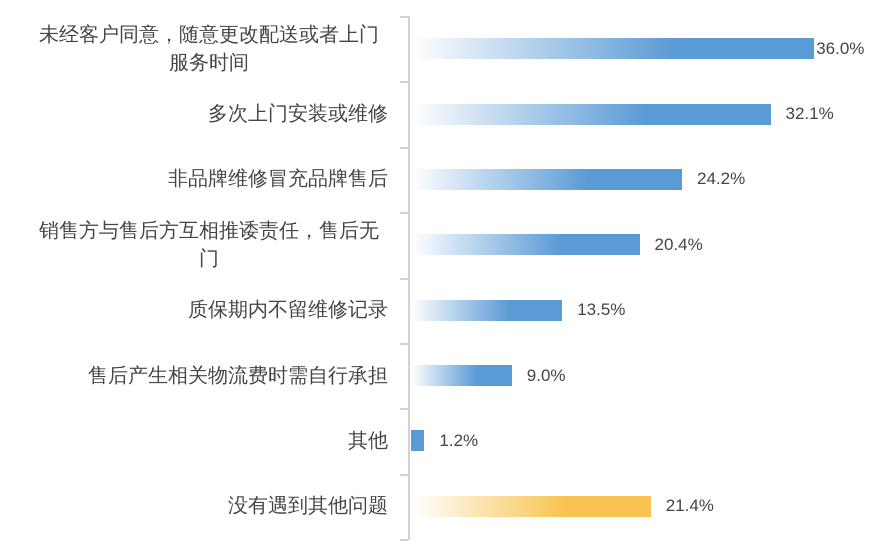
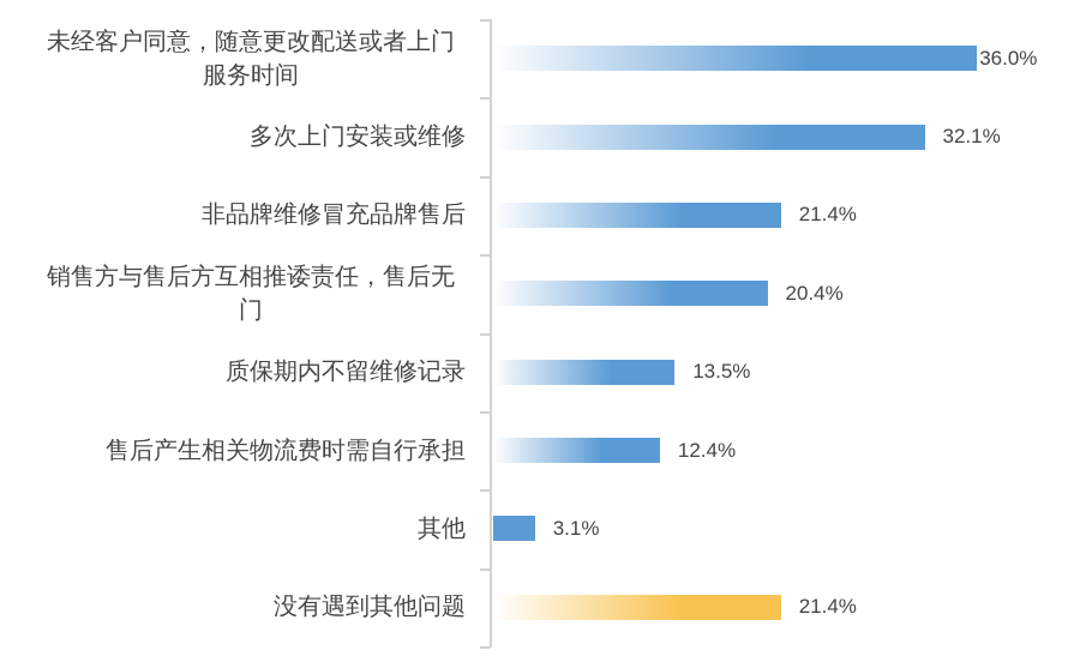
非品牌维修冒充品牌售后: 24.2% -> 21.4%
售后产生相关物流费时需自行承担: 9.0% -> 12.4%
其他: 1.2% -> 3.1%
